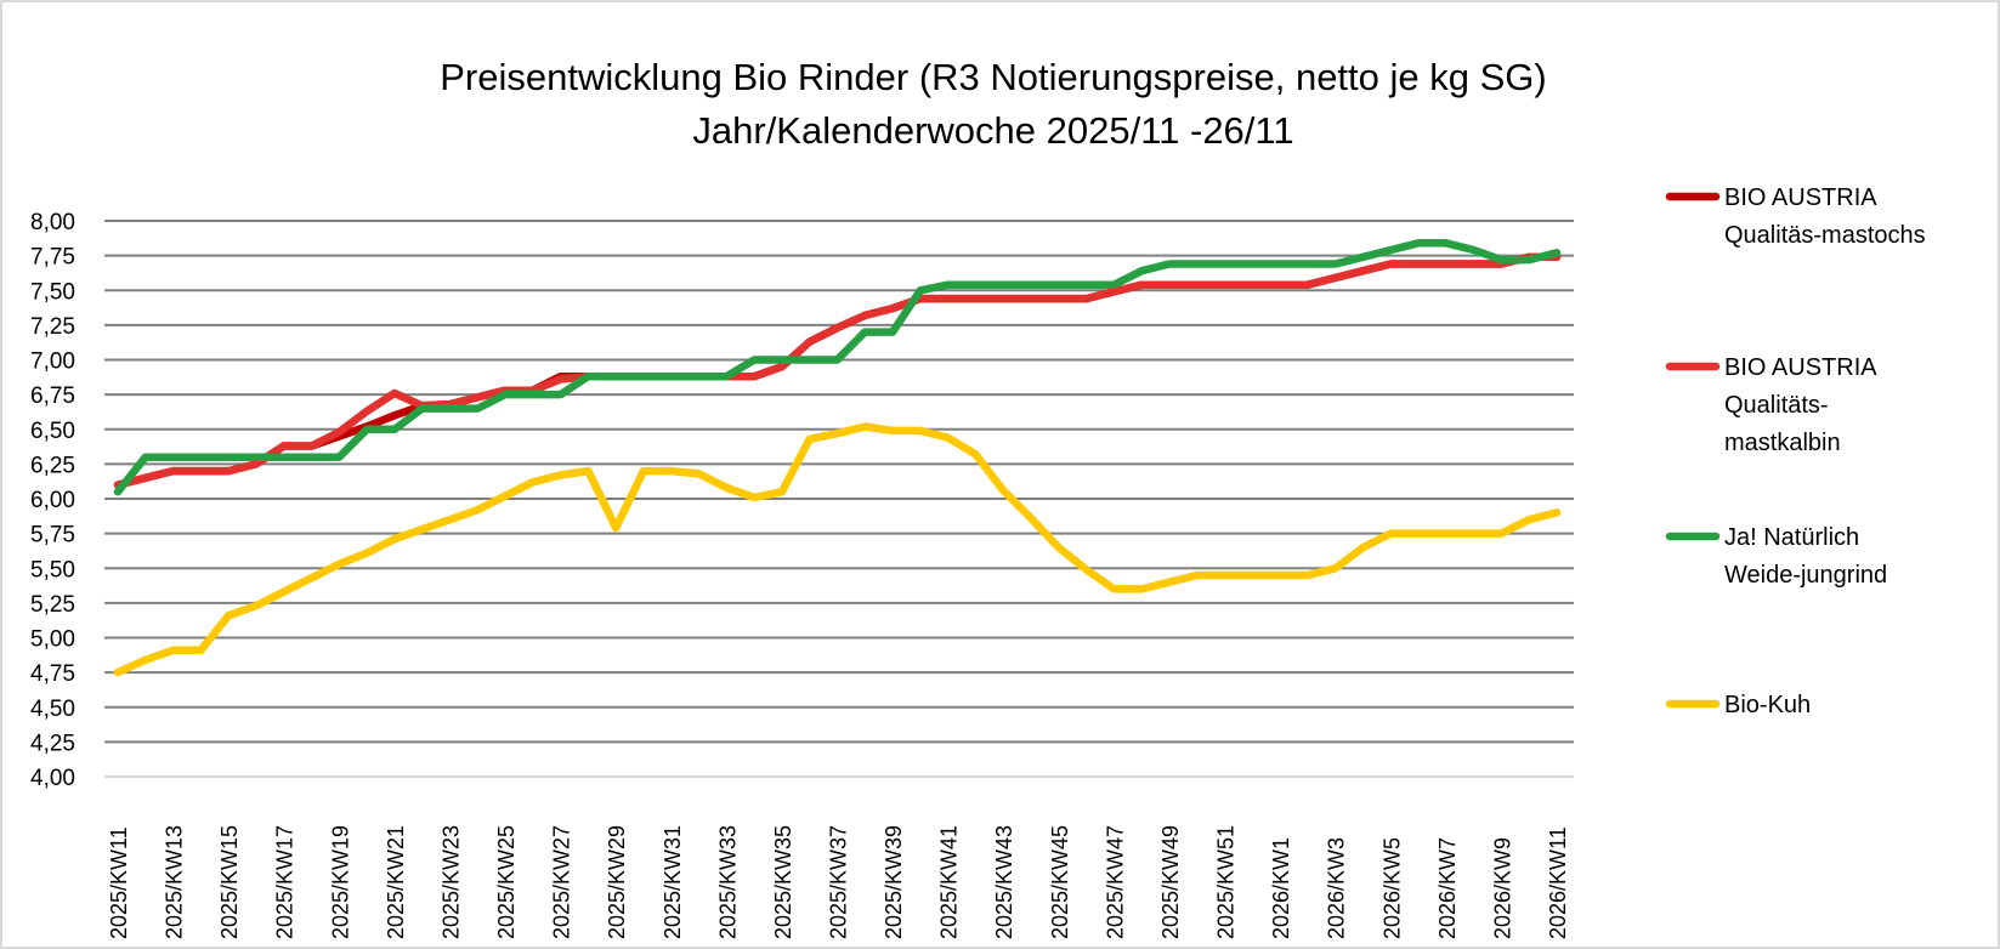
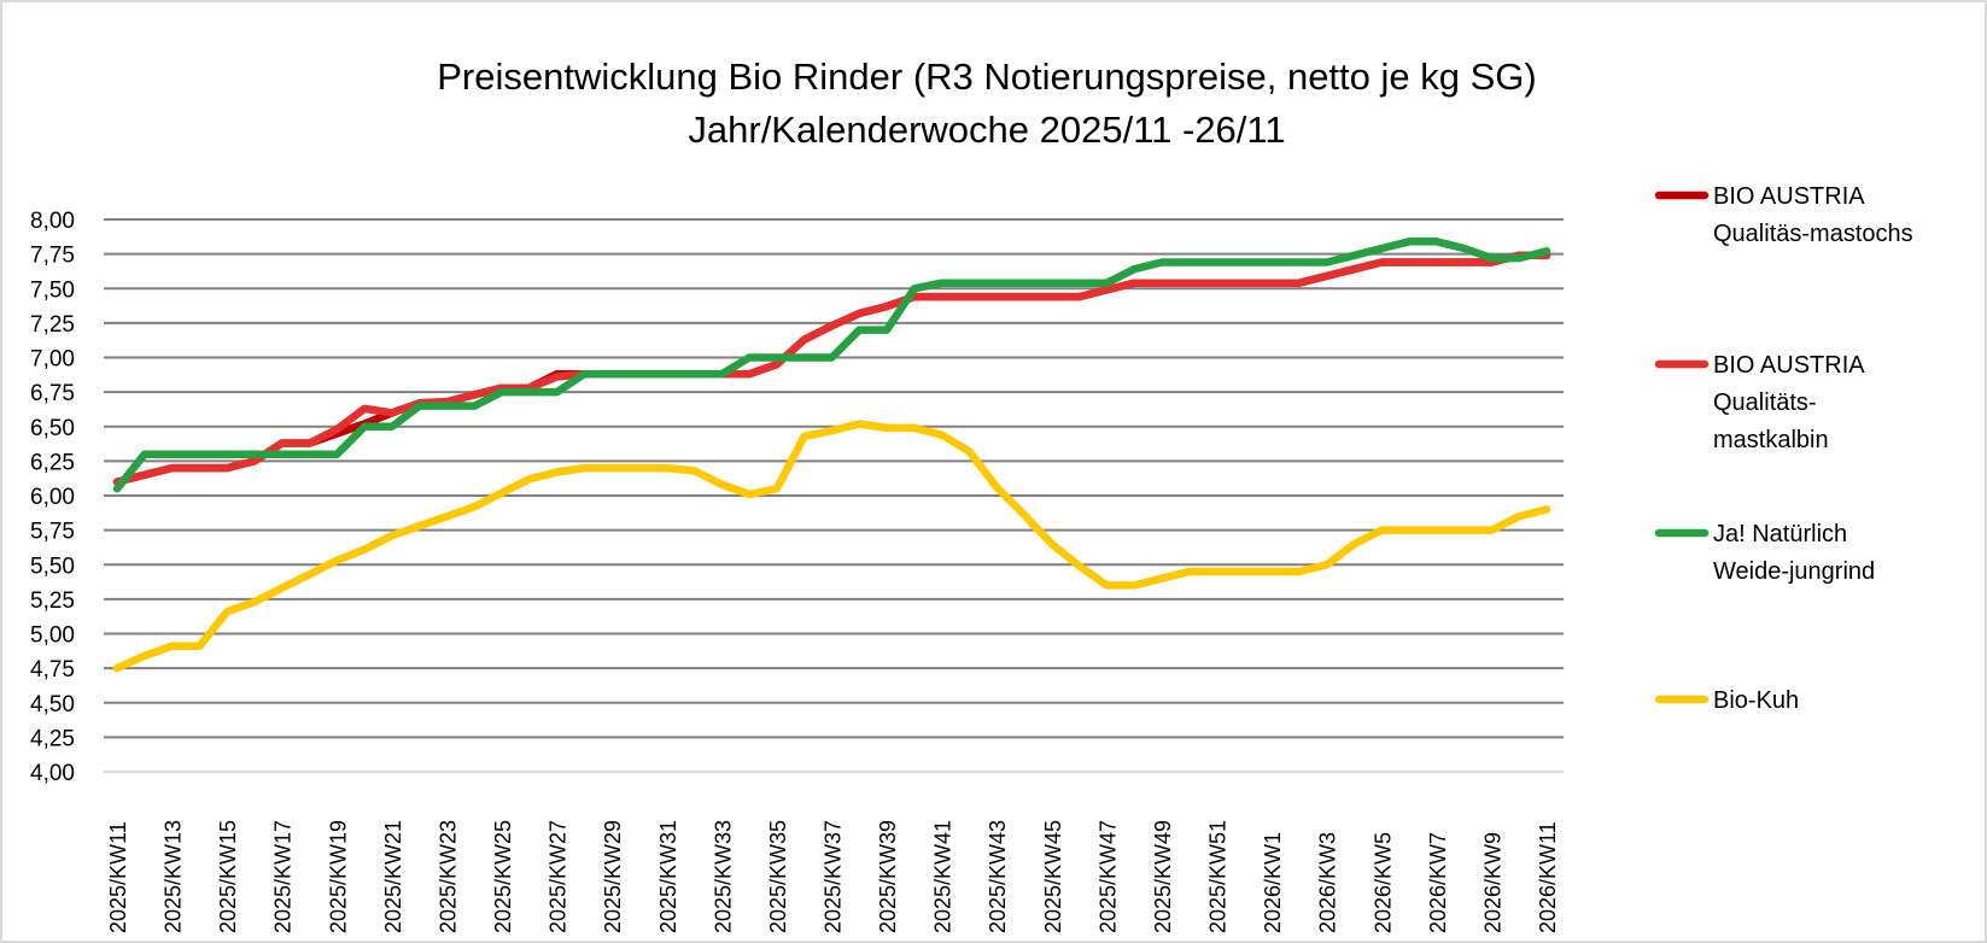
BIO AUSTRIA Qualitäts-mastkalbin/2025/KW21: 6,76 -> 6,60
Bio-Kuh/2025/KW29: 5,79 -> 6,20
